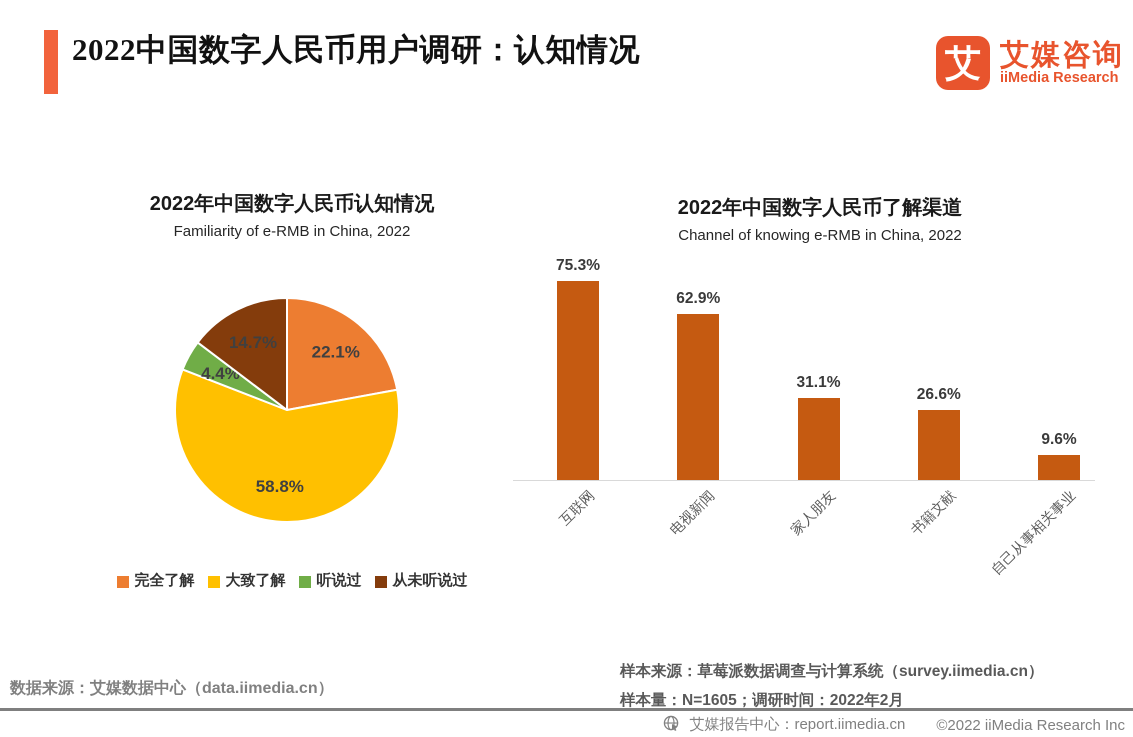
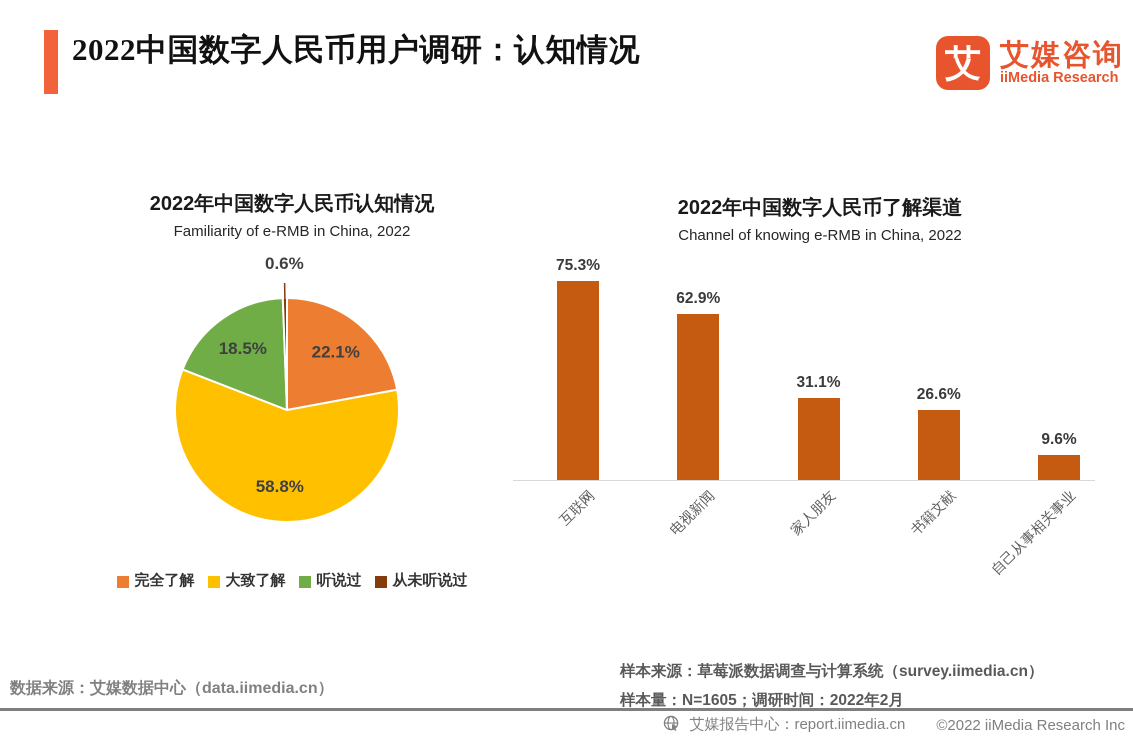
2022年中国数字人民币认知情况/听说过: 4.4% -> 18.5%
2022年中国数字人民币认知情况/从未听说过: 14.7% -> 0.6%
